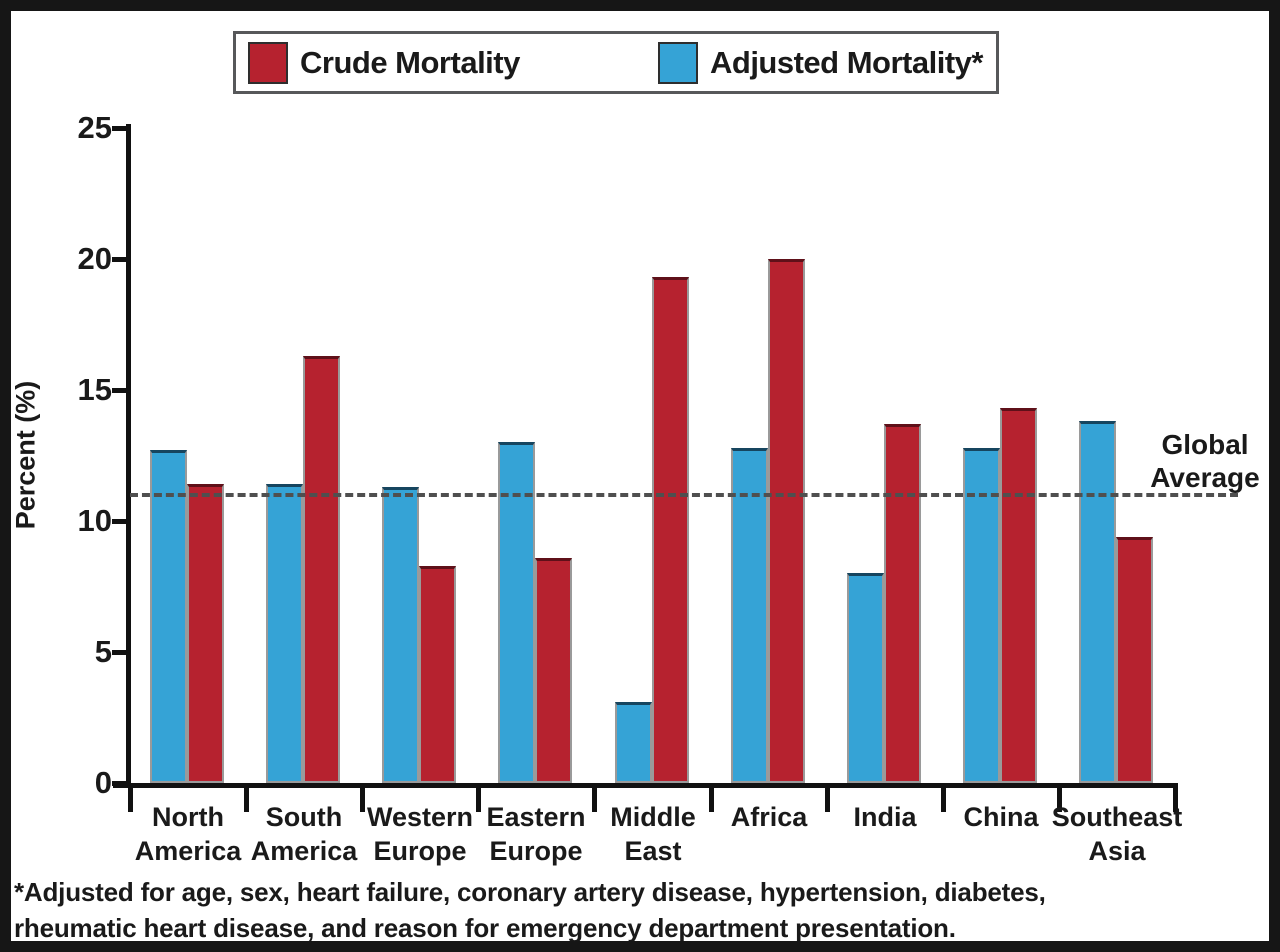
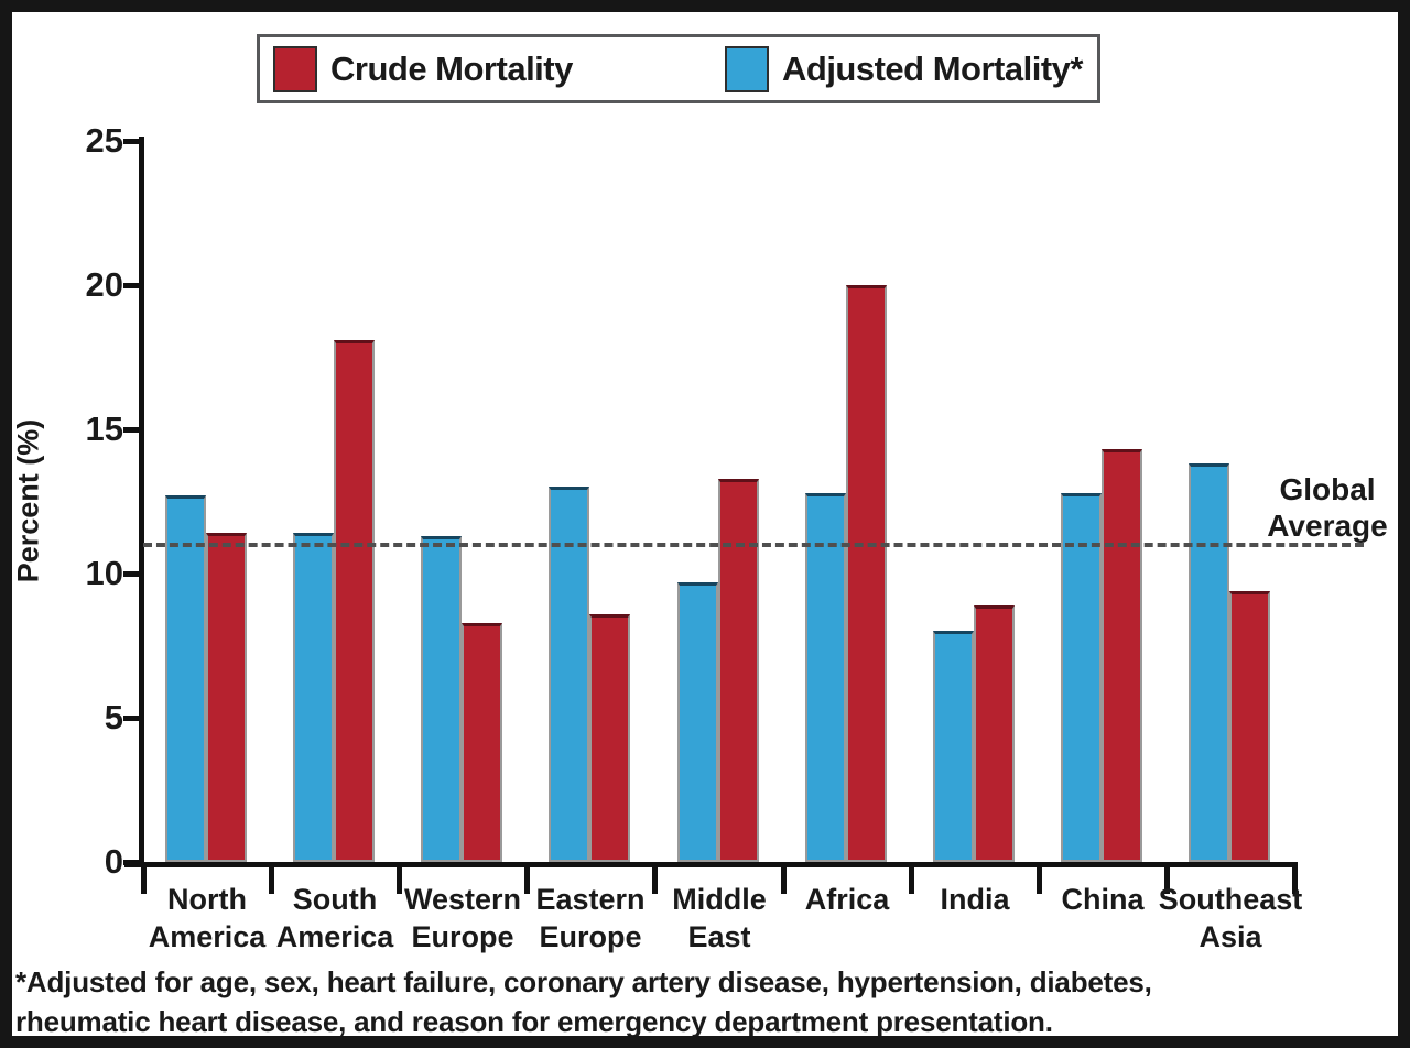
Crude Mortality/South America: 16.3 -> 18.1
Adjusted Mortality*/Middle East: 3.1 -> 9.7
Crude Mortality/Middle East: 19.3 -> 13.3
Crude Mortality/India: 13.7 -> 8.9
